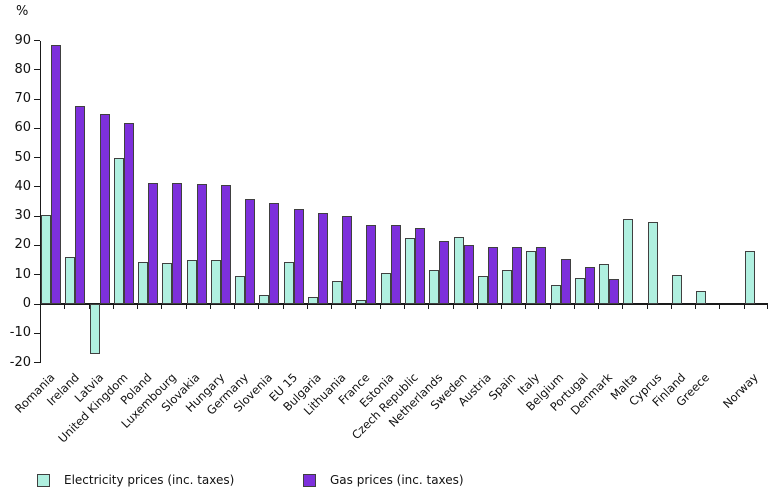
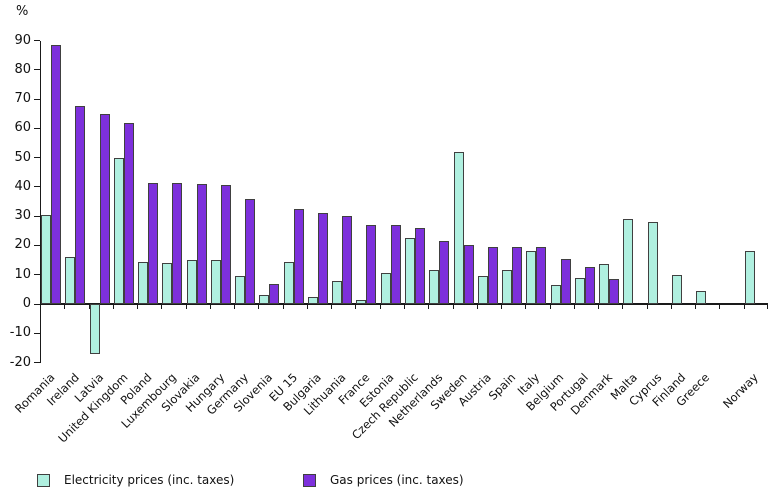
Gas prices (inc. taxes)/Slovenia: 34 -> 7
Electricity prices (inc. taxes)/Sweden: 23 -> 52
